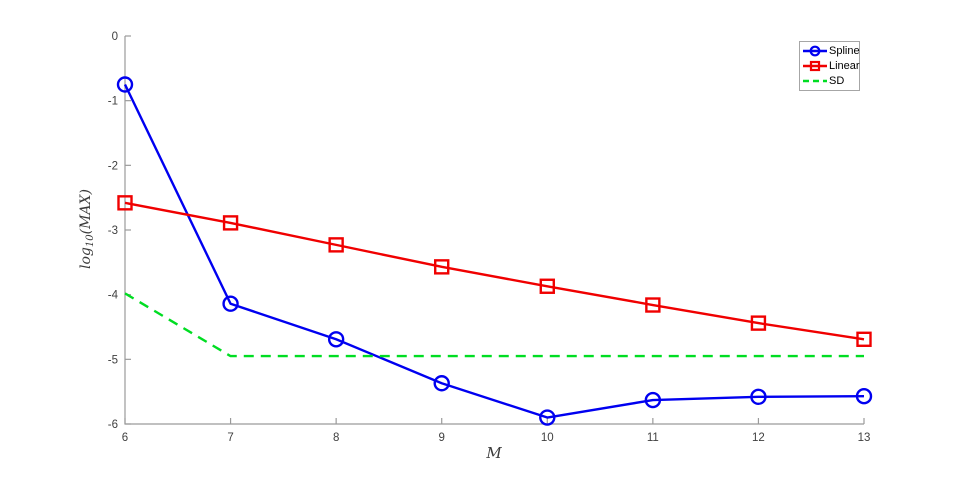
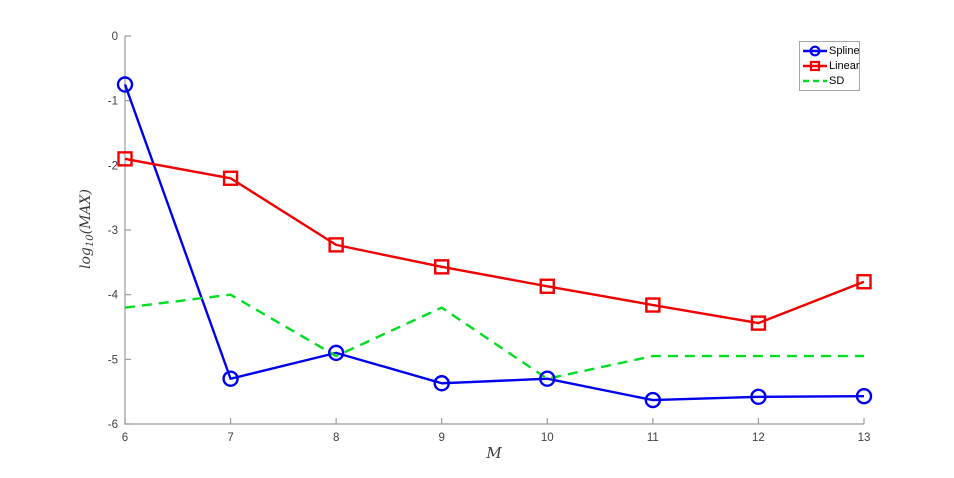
Linear/6: -2.6 -> -1.9
SD/6: -4.0 -> -4.2
Spline/7: -4.1 -> -5.3
Linear/7: -2.9 -> -2.2
SD/7: -5.0 -> -4.0
Spline/8: -4.7 -> -4.9
SD/9: -5.0 -> -4.2
Spline/10: -5.9 -> -5.3
SD/10: -5.0 -> -5.3
Linear/13: -4.7 -> -3.8
